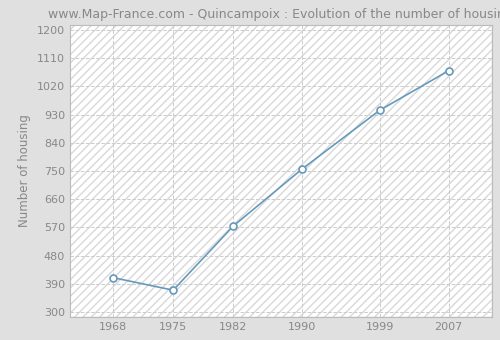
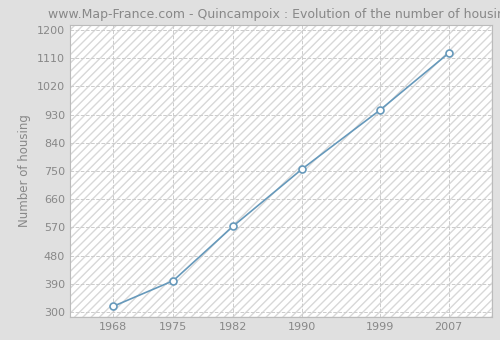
1968: 410 -> 318
1975: 370 -> 400
2007: 1070 -> 1126
